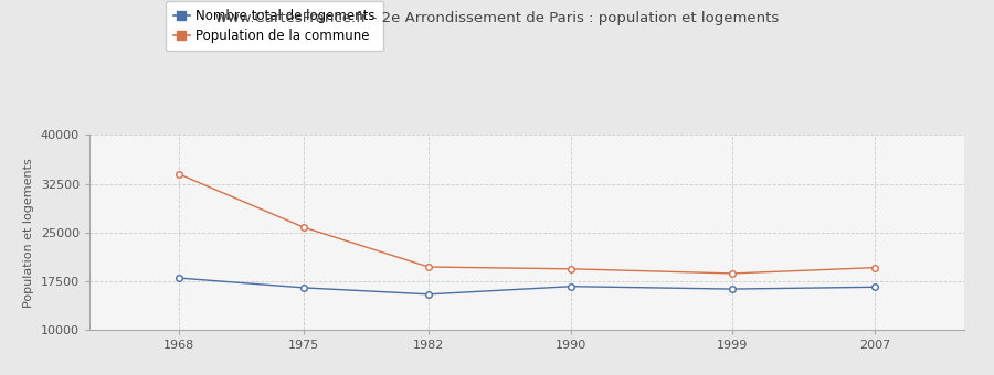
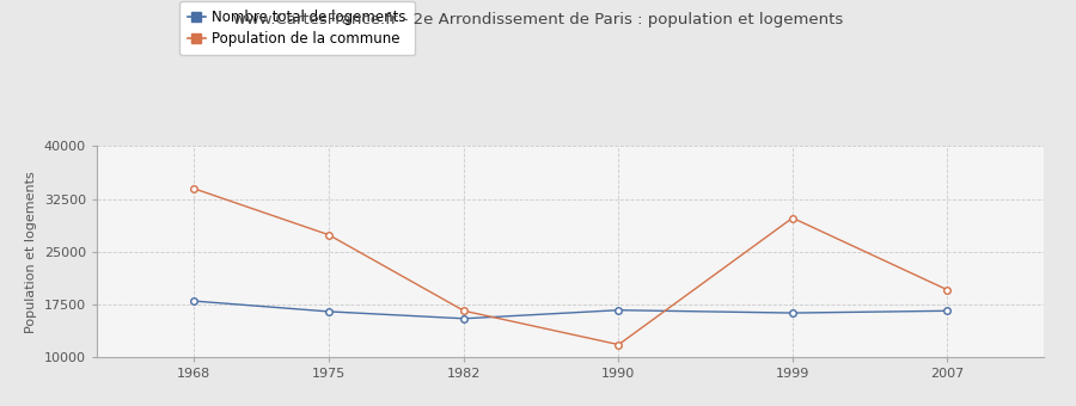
Population de la commune/1975: 25800 -> 27400
Population de la commune/1982: 19700 -> 16600
Population de la commune/1990: 19400 -> 11800
Population de la commune/1999: 18700 -> 29800
